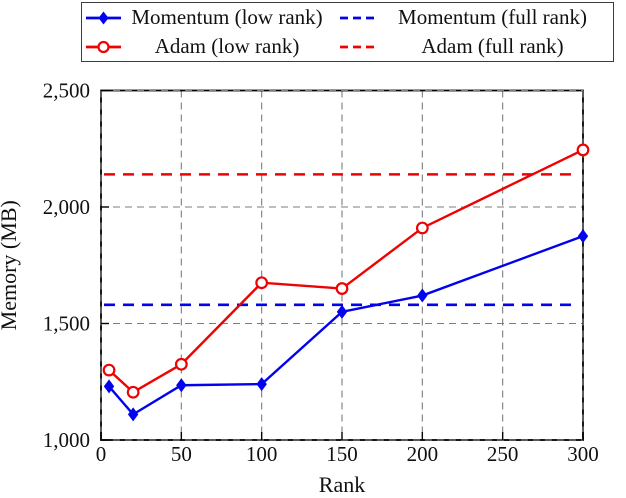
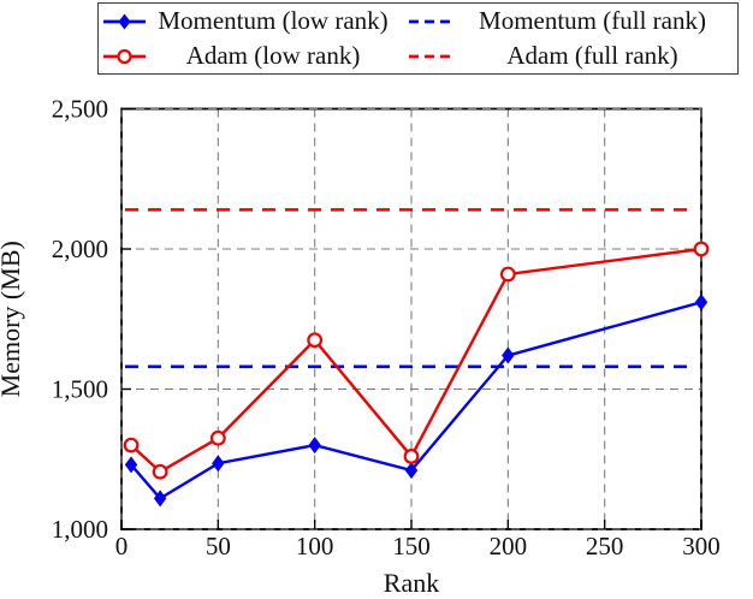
Momentum (low rank)/100: 1240 -> 1300
Momentum (low rank)/150: 1550 -> 1210
Adam (low rank)/150: 1650 -> 1260
Momentum (low rank)/300: 1880 -> 1810
Adam (low rank)/300: 2240 -> 2000
